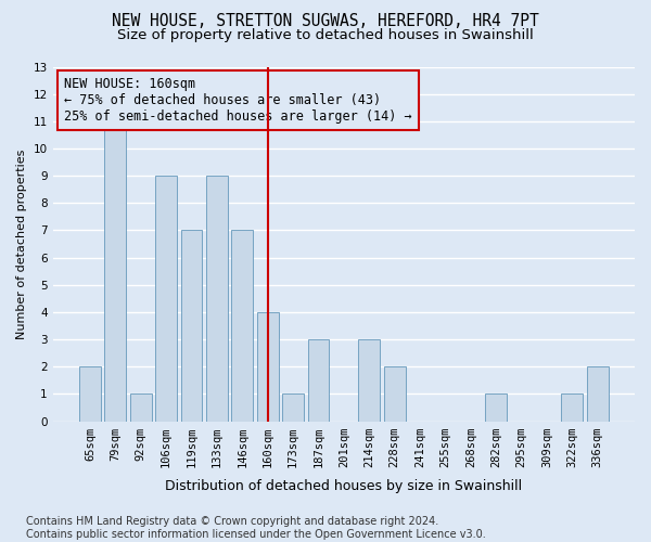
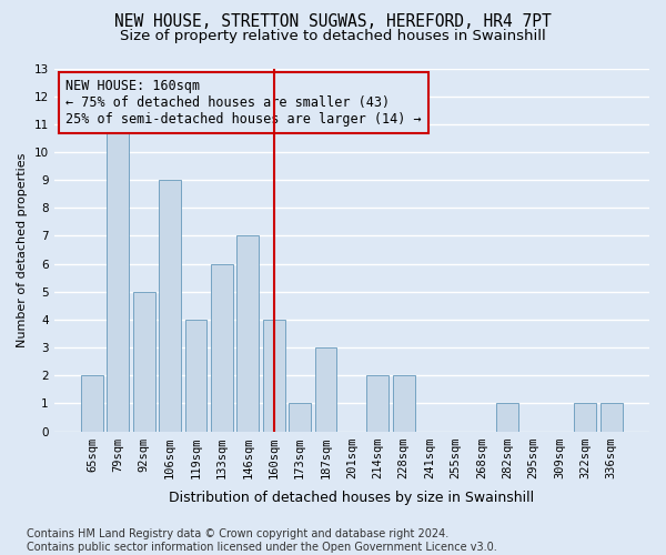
92sqm: 1 -> 5
119sqm: 7 -> 4
133sqm: 9 -> 6
214sqm: 3 -> 2
336sqm: 2 -> 1
